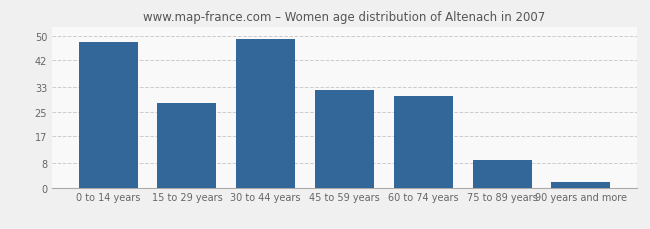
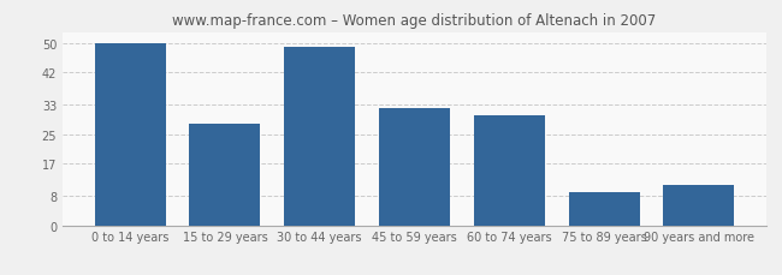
0 to 14 years: 48 -> 50
90 years and more: 2 -> 11
